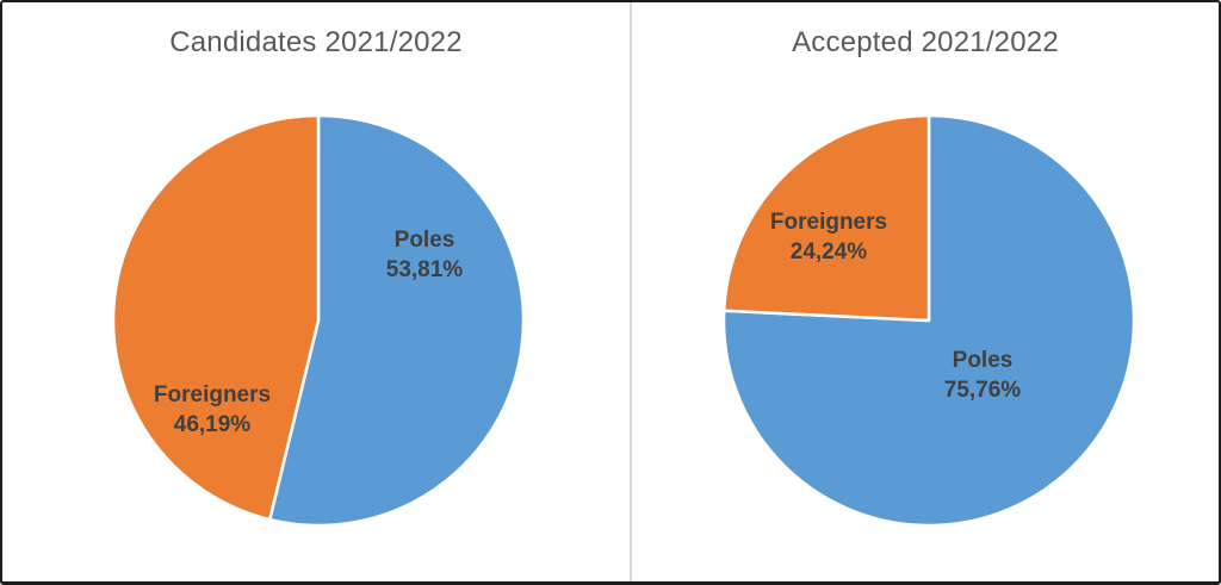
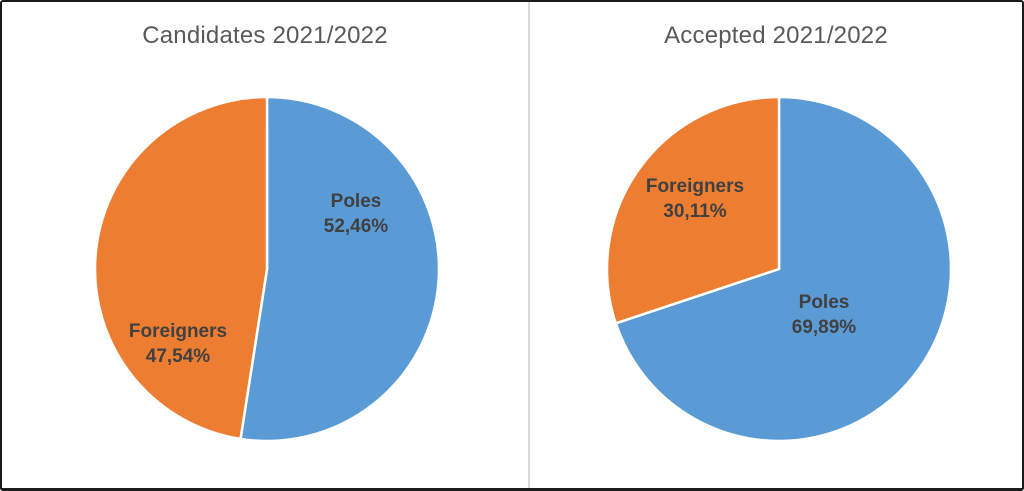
Candidates 2021/2022/Poles: 53,81% -> 52,46%
Candidates 2021/2022/Foreigners: 46,19% -> 47,54%
Accepted 2021/2022/Poles: 75,76% -> 69,89%
Accepted 2021/2022/Foreigners: 24,24% -> 30,11%
